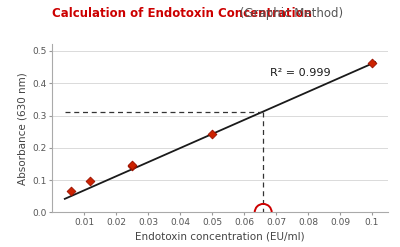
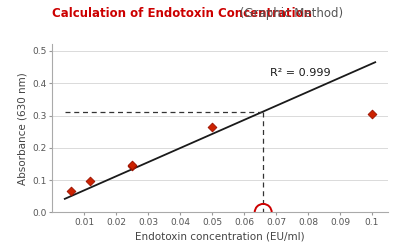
0.05: 0.244 -> 0.265
0.1: 0.462 -> 0.305
